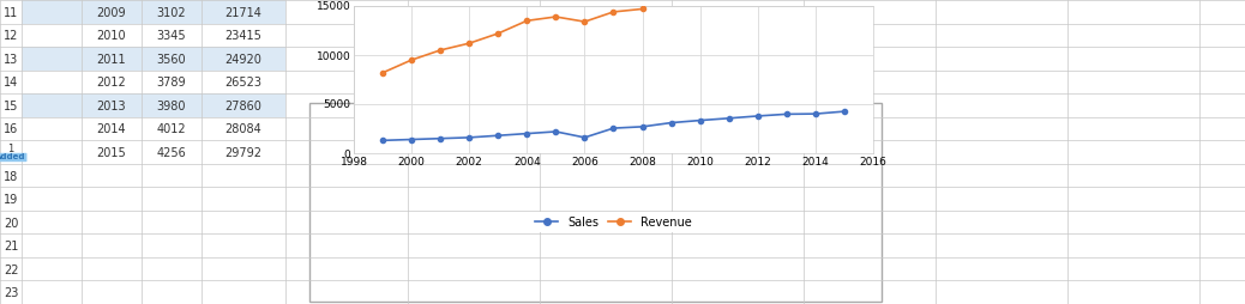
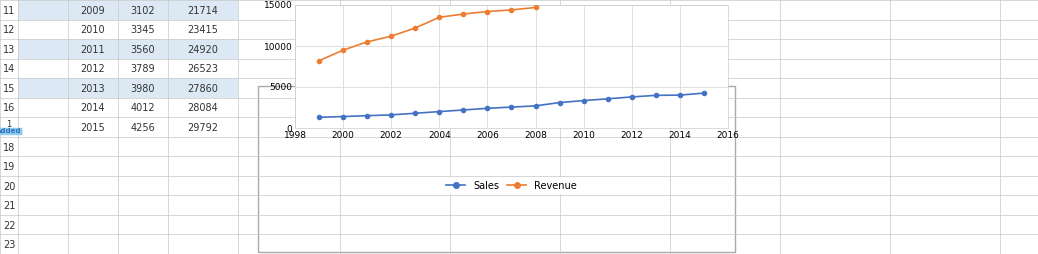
Sales/2006: 1600 -> 2400
Revenue/2006: 13400 -> 14200
